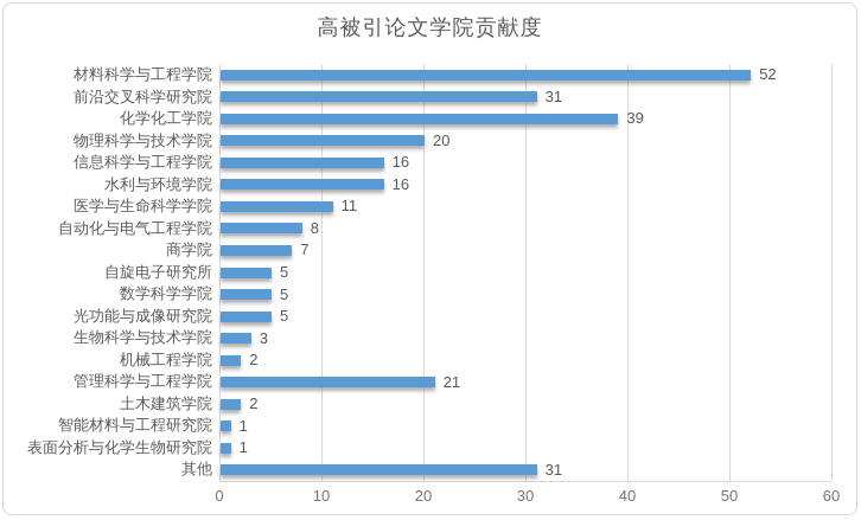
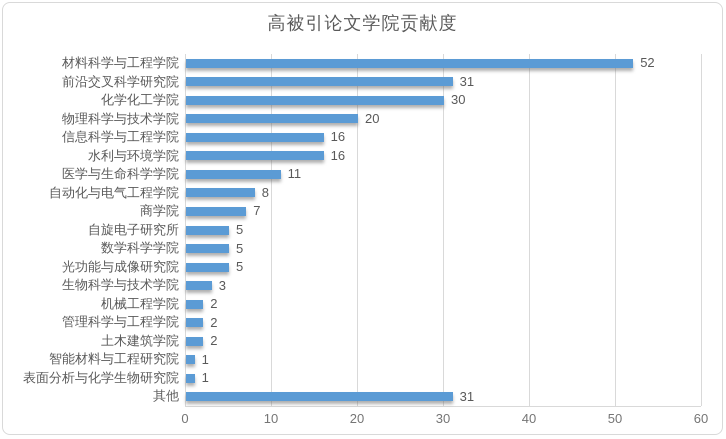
化学化工学院: 39 -> 30
管理科学与工程学院: 21 -> 2
